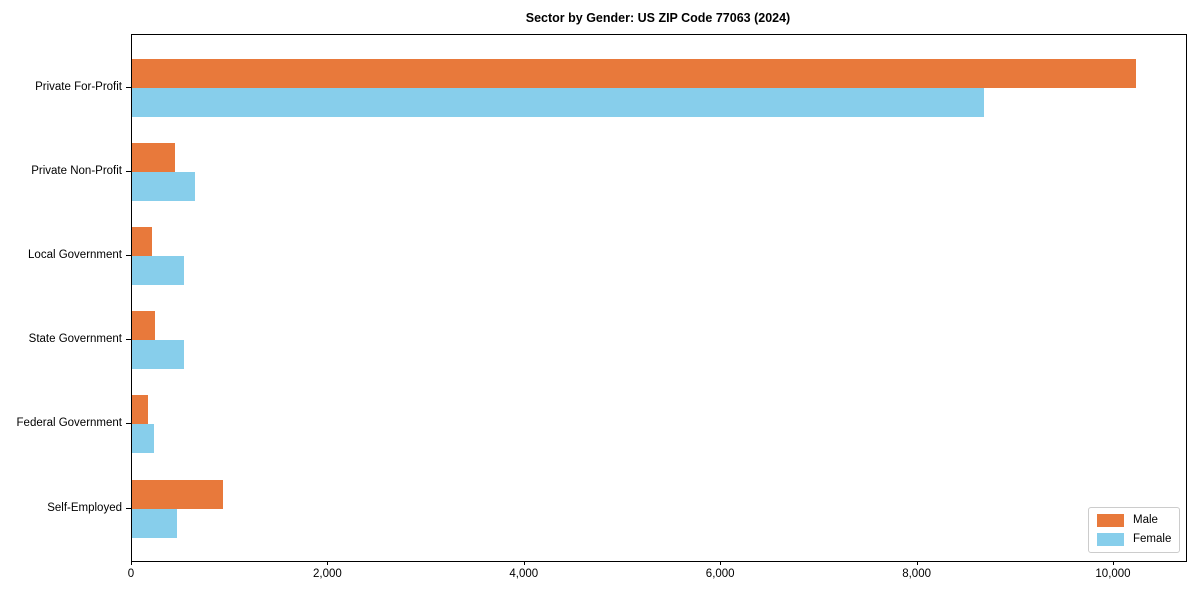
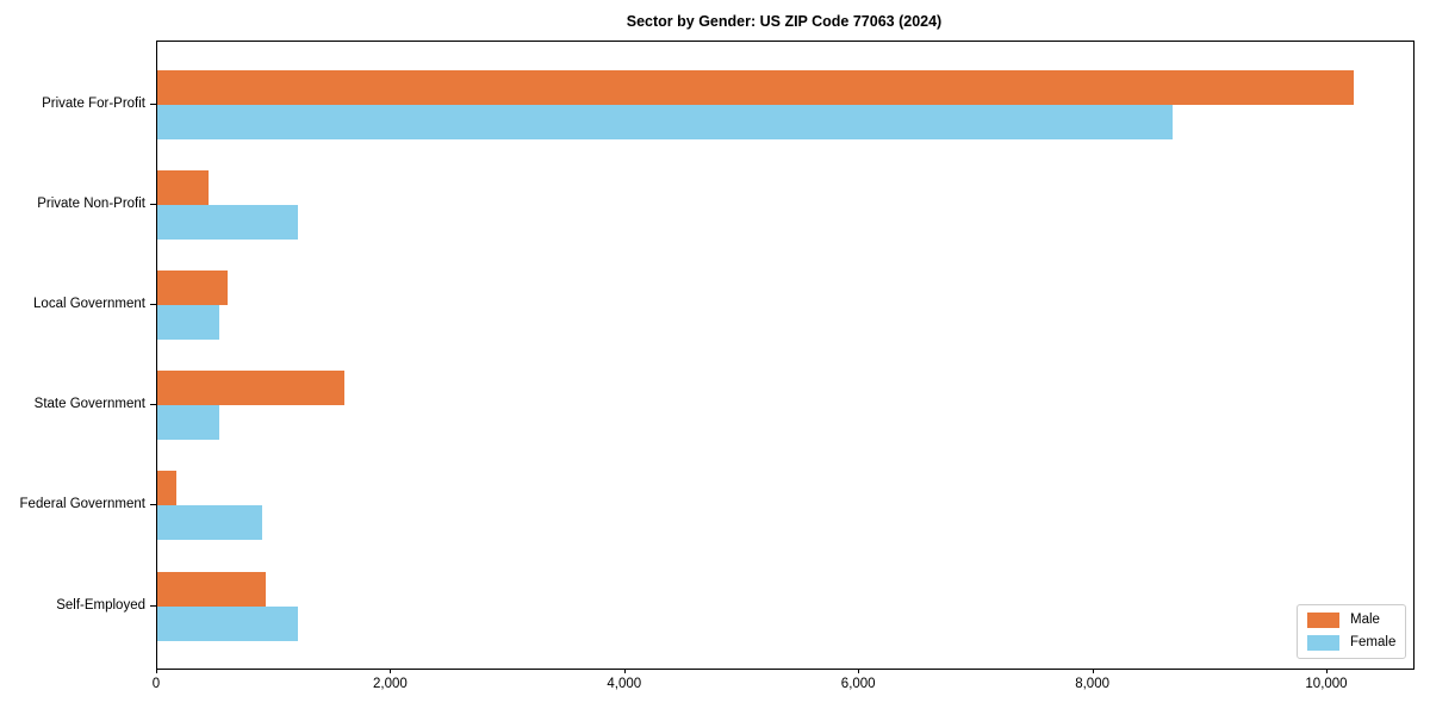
Female/Private Non-Profit: 600 -> 1200
Male/Local Government: 200 -> 600
Male/State Government: 200 -> 1600
Female/Federal Government: 200 -> 900
Female/Self-Employed: 500 -> 1200
